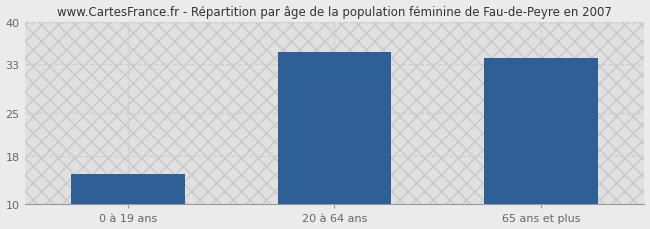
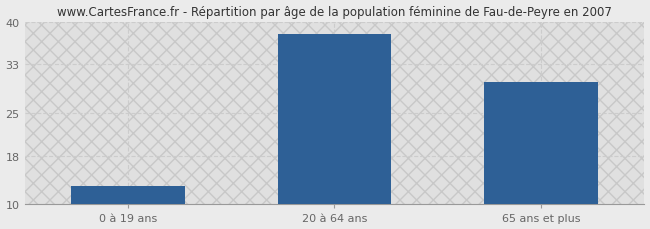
0 à 19 ans: 15 -> 13
20 à 64 ans: 35 -> 38
65 ans et plus: 34 -> 30
